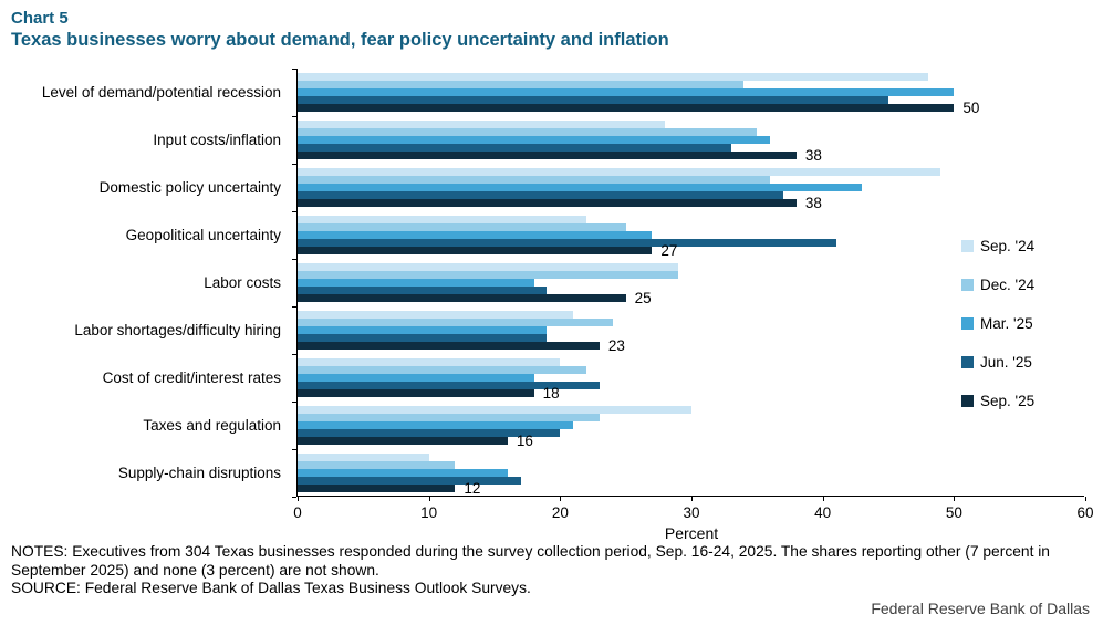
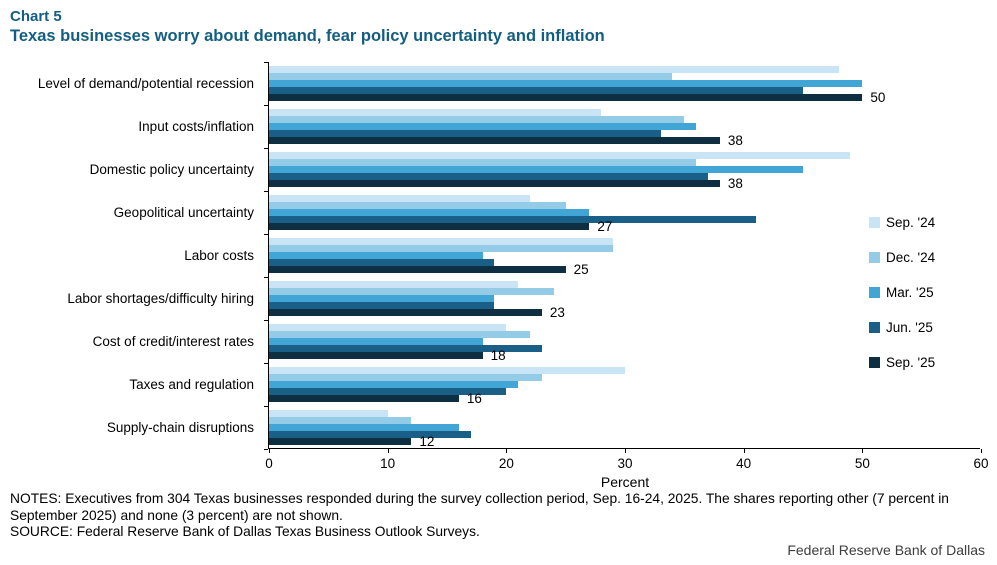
Mar. '25/Domestic policy uncertainty: 43 -> 45
